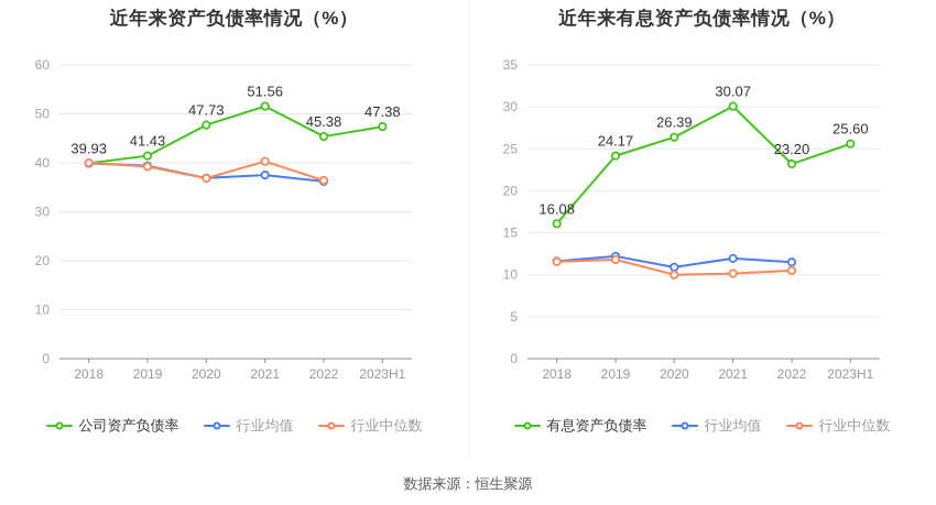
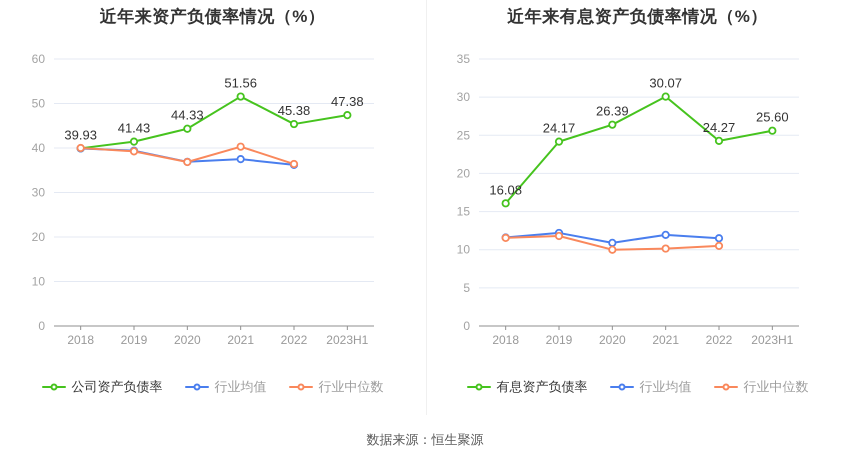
近年来资产负债率情况（%）/公司资产负债率/2020: 47.73 -> 44.33
近年来有息资产负债率情况（%）/有息资产负债率/2022: 23.20 -> 24.27
